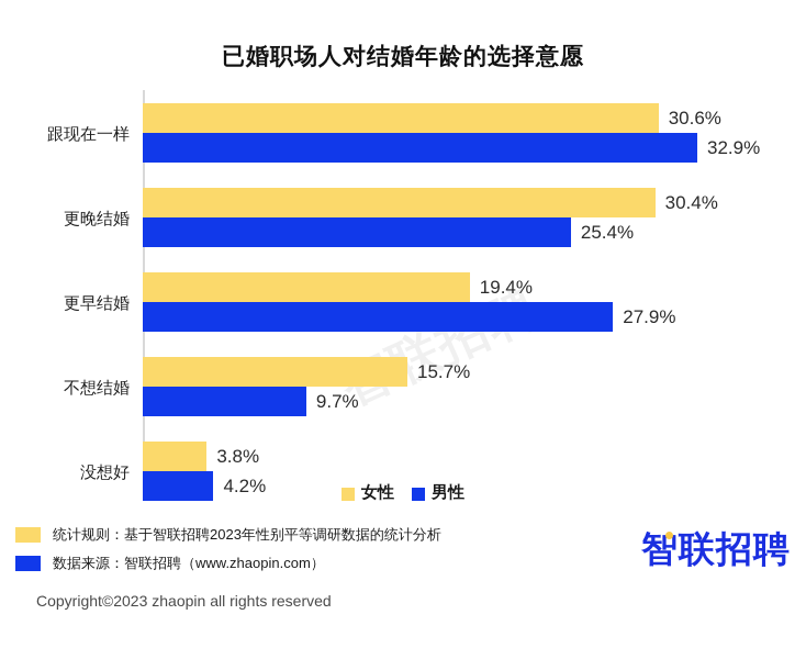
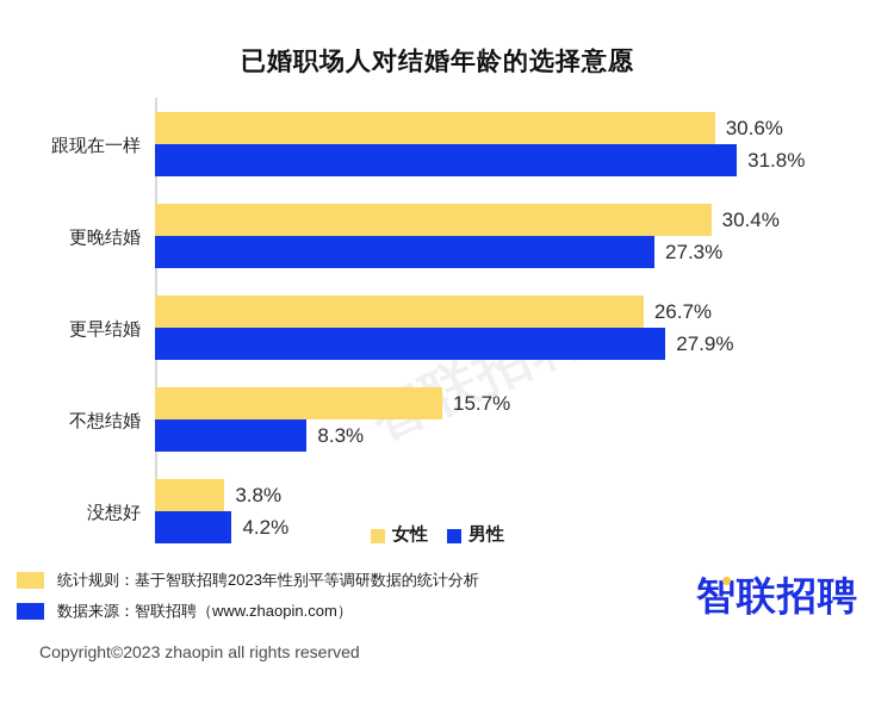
男性/跟现在一样: 32.9% -> 31.8%
男性/更晚结婚: 25.4% -> 27.3%
女性/更早结婚: 19.4% -> 26.7%
男性/不想结婚: 9.7% -> 8.3%
